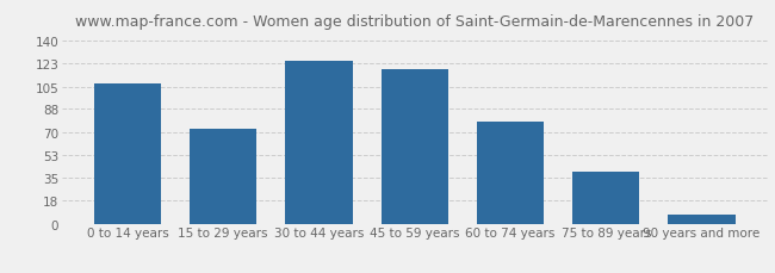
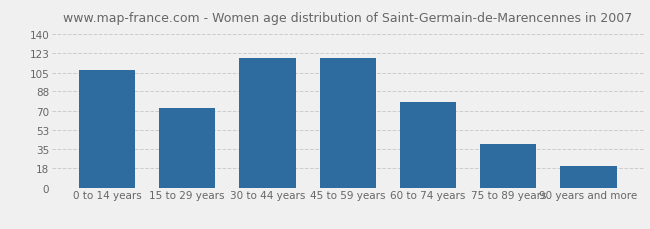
30 to 44 years: 125 -> 118
90 years and more: 7 -> 20
